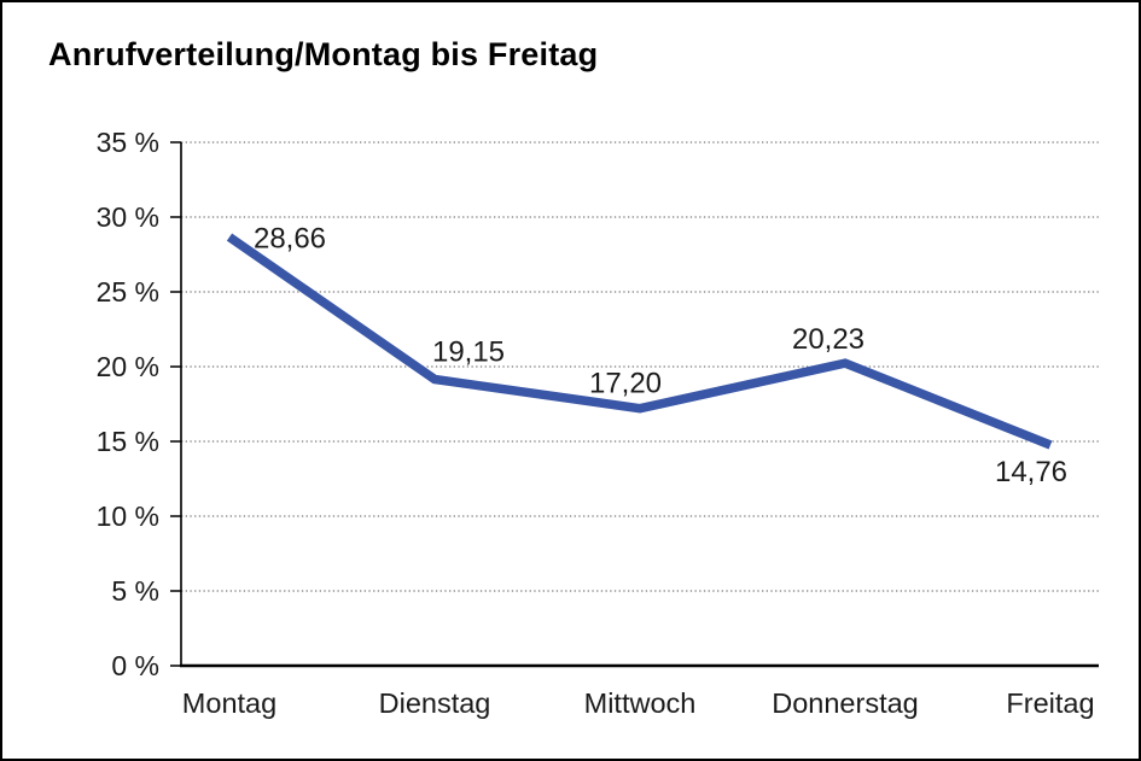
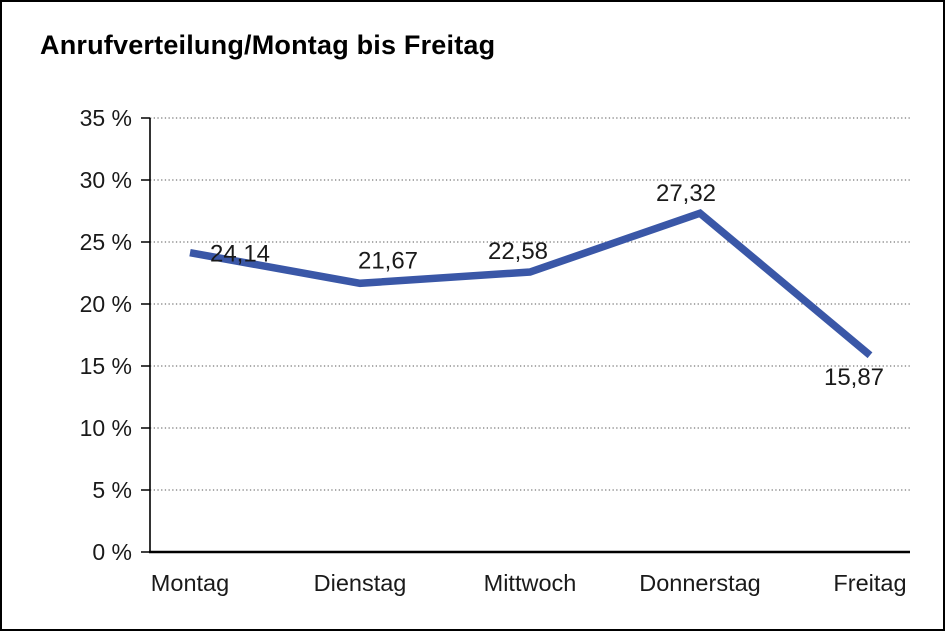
Montag: 28,66 -> 24,14
Dienstag: 19,15 -> 21,67
Mittwoch: 17,20 -> 22,58
Donnerstag: 20,23 -> 27,32
Freitag: 14,76 -> 15,87
